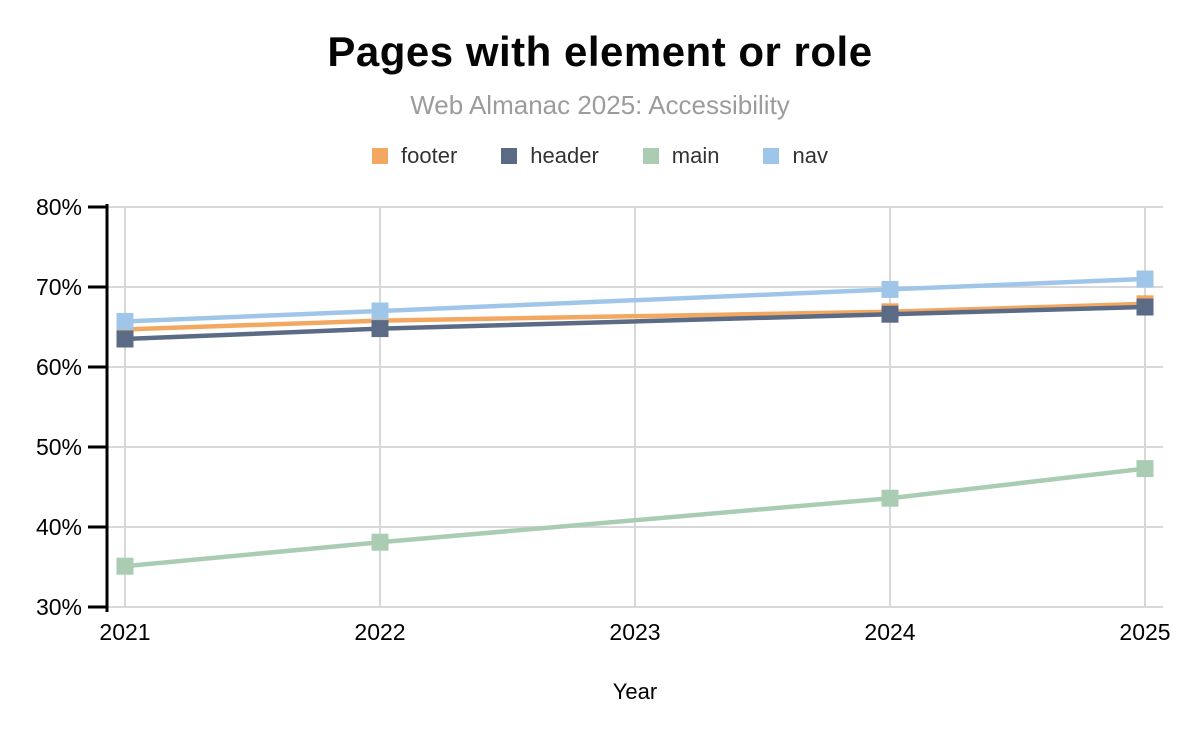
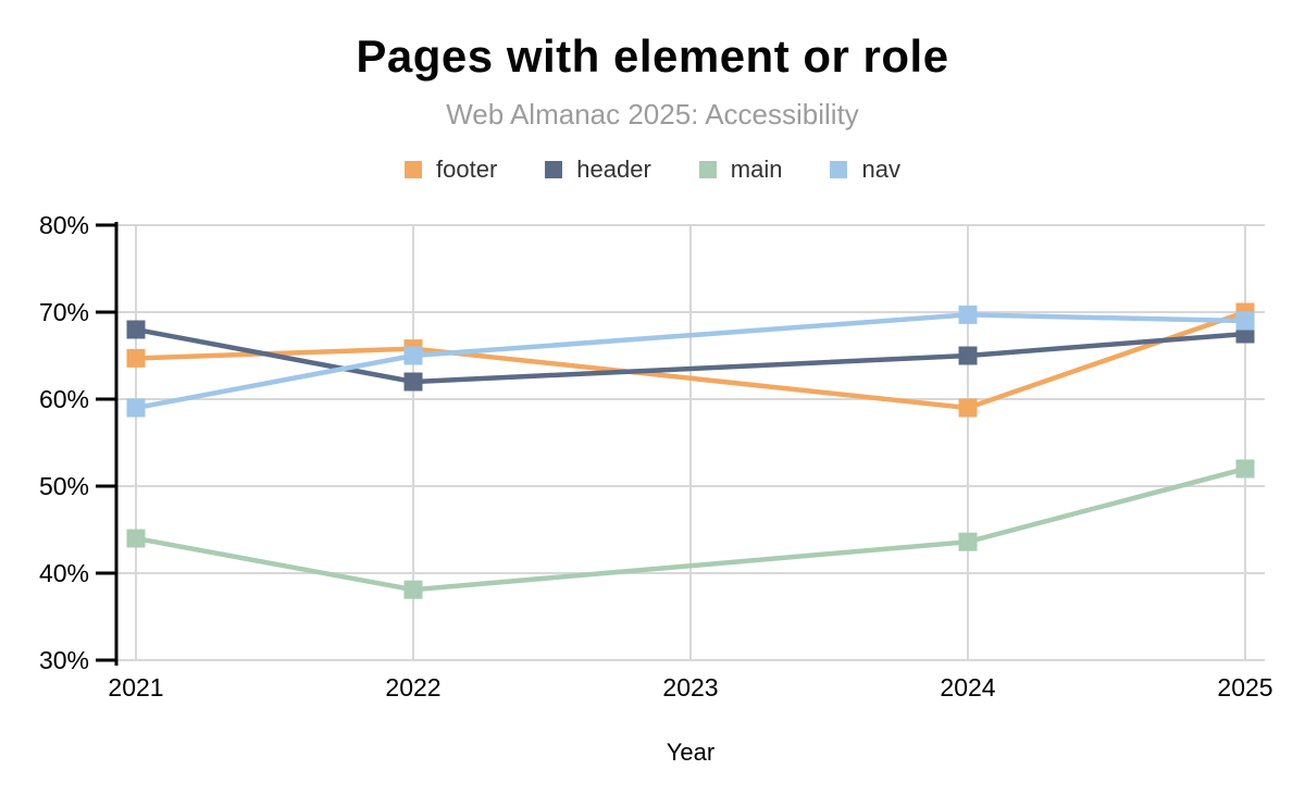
header/2021: 64% -> 68%
main/2021: 35% -> 44%
nav/2021: 66% -> 59%
header/2022: 65% -> 62%
nav/2022: 67% -> 65%
footer/2024: 67% -> 59%
header/2024: 67% -> 65%
footer/2025: 68% -> 70%
main/2025: 47% -> 52%
nav/2025: 71% -> 69%
